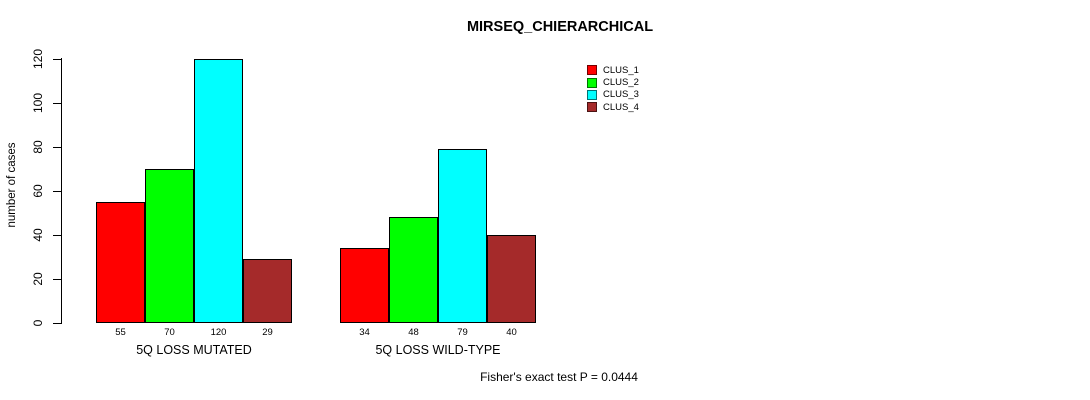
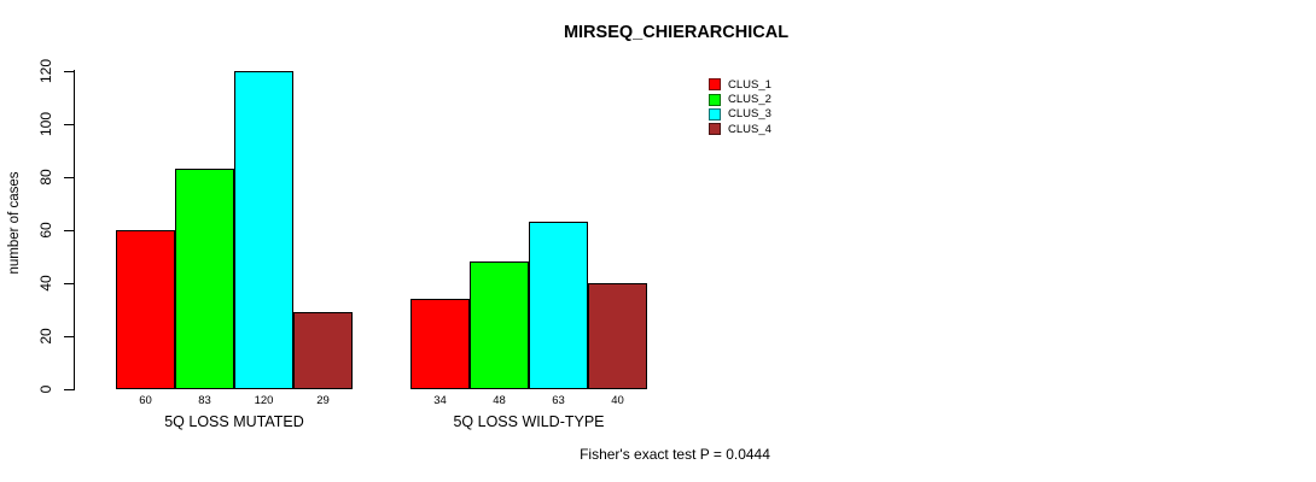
CLUS_1/5Q LOSS MUTATED: 55 -> 60
CLUS_2/5Q LOSS MUTATED: 70 -> 83
CLUS_3/5Q LOSS WILD-TYPE: 79 -> 63
